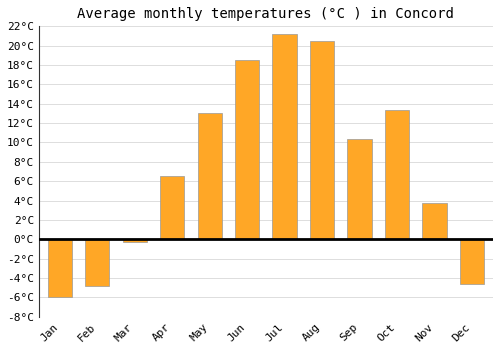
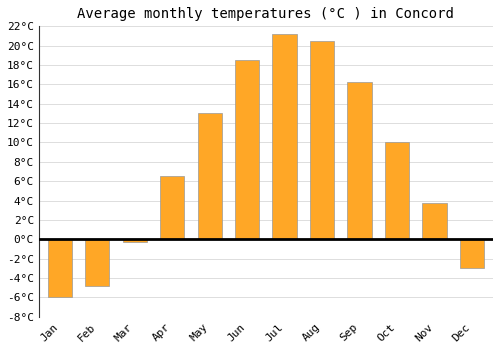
Sep: 10.4°C -> 16.2°C
Oct: 13.4°C -> 10.0°C
Dec: -4.6°C -> -3.0°C
